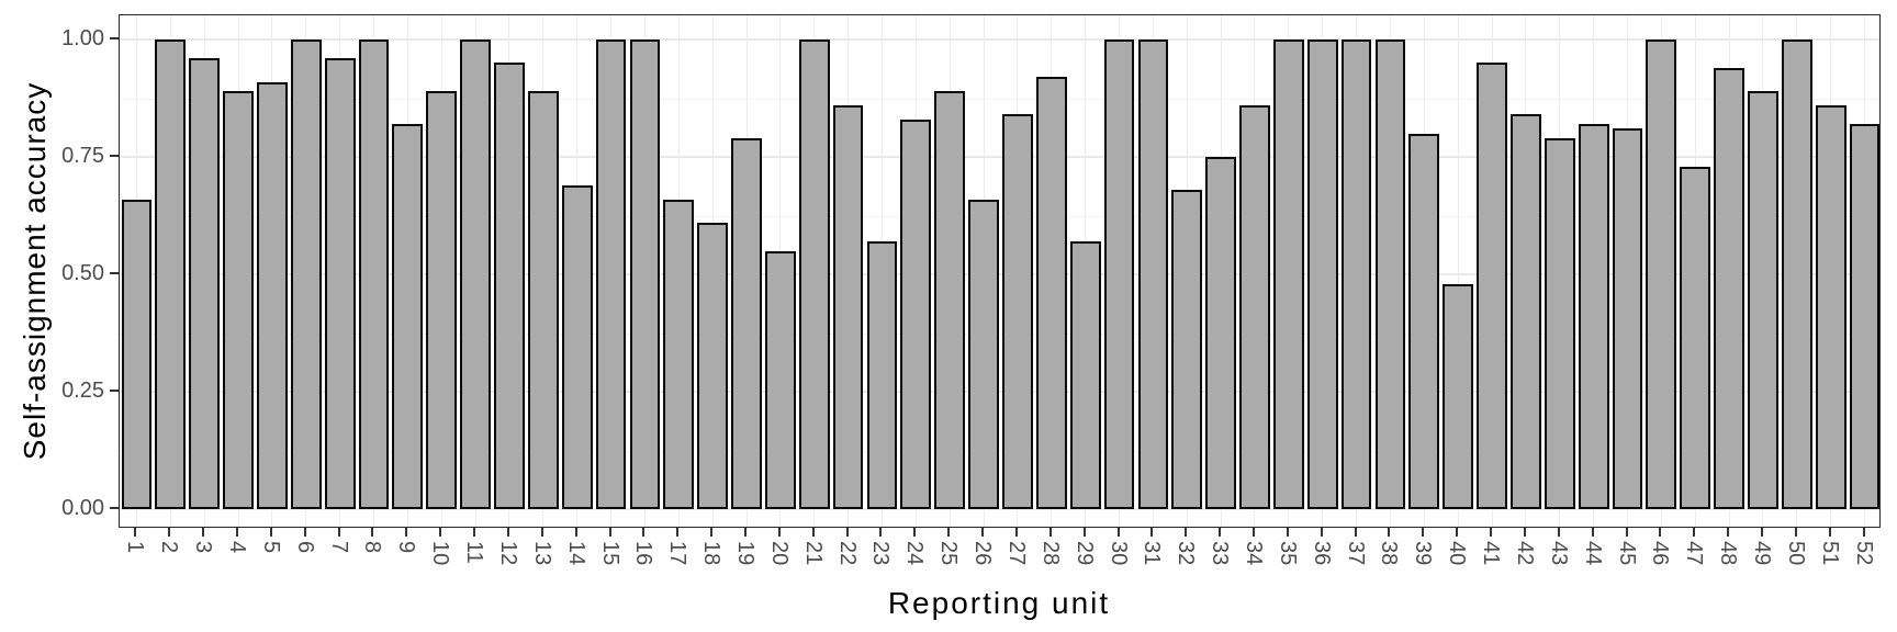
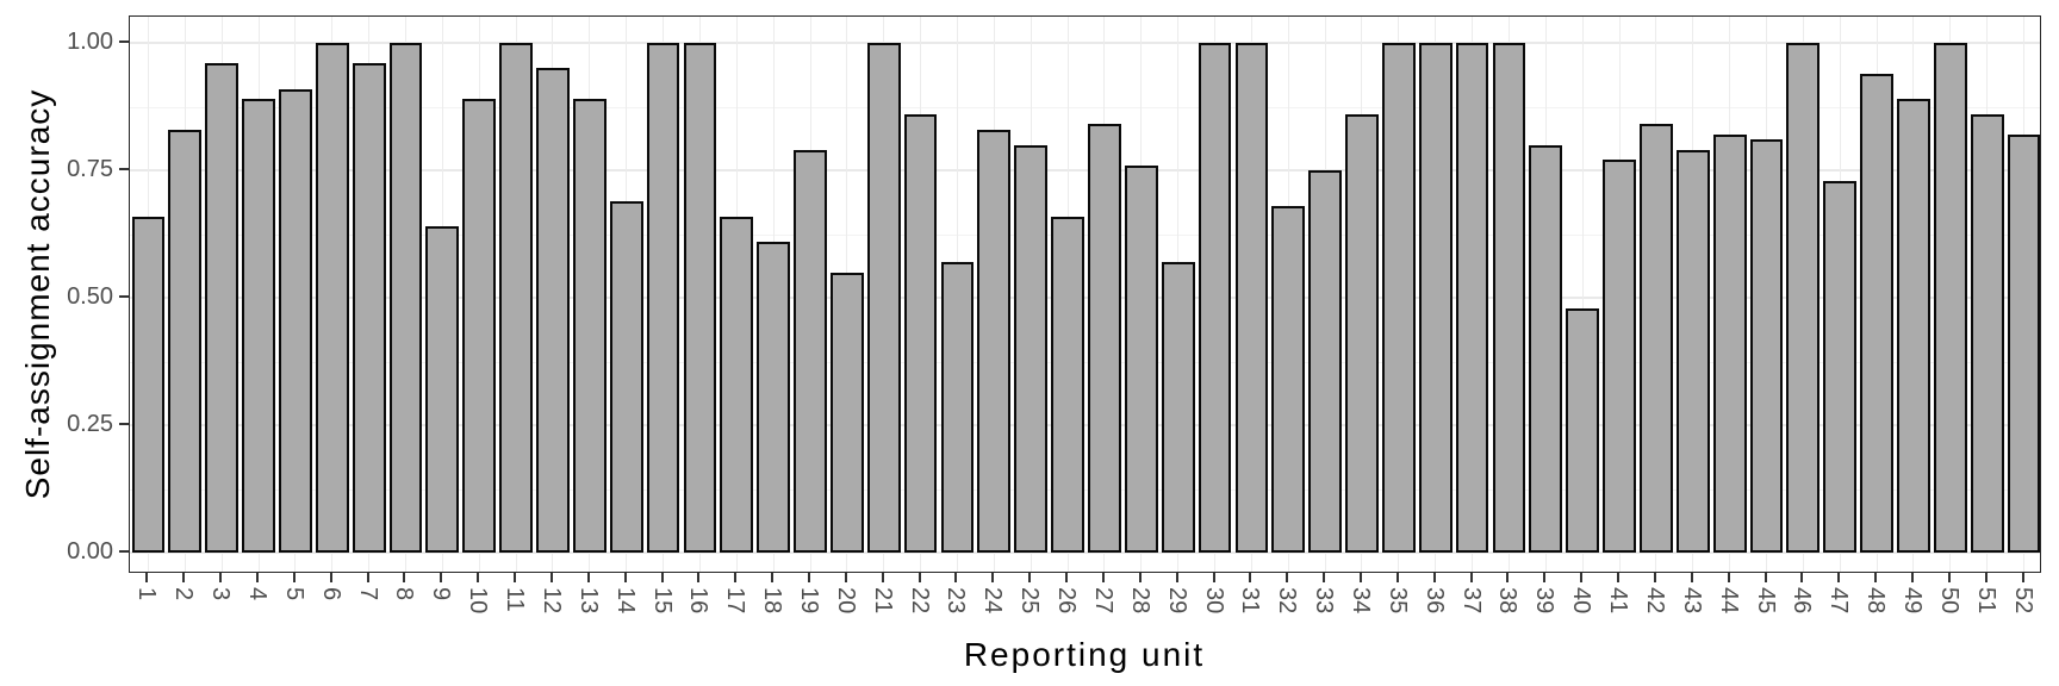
2: 1.00 -> 0.83
9: 0.82 -> 0.64
25: 0.89 -> 0.80
28: 0.92 -> 0.76
41: 0.95 -> 0.77
